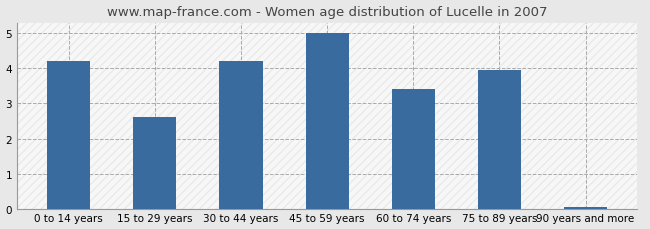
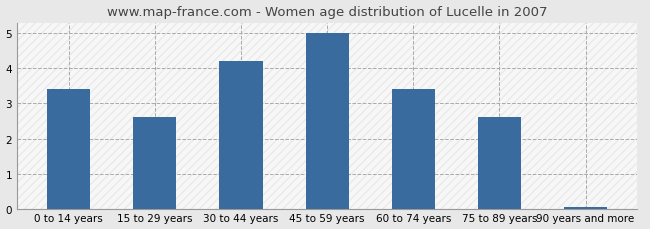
0 to 14 years: 4.20 -> 3.40
75 to 89 years: 3.95 -> 2.60
